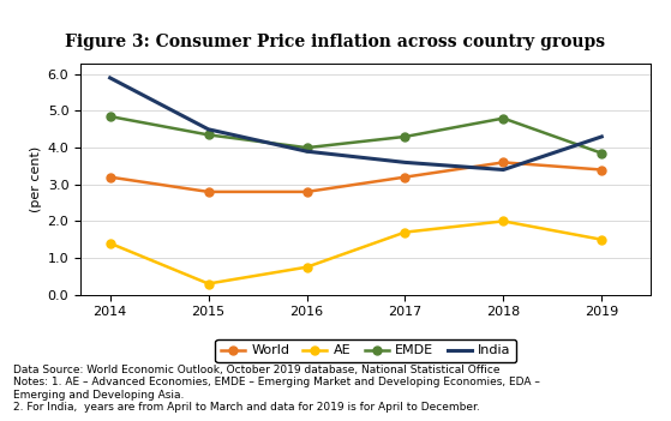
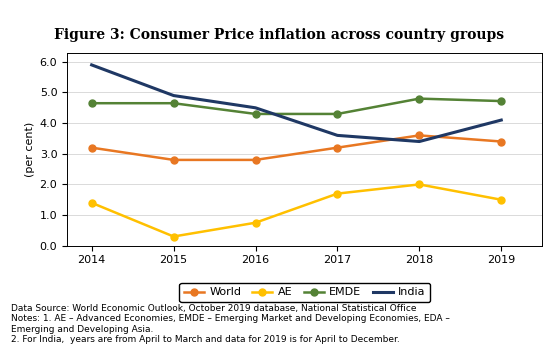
EMDE/2014: 4.85 -> 4.65
EMDE/2015: 4.35 -> 4.65
India/2015: 4.5 -> 4.9
EMDE/2016: 4.00 -> 4.30
India/2016: 3.9 -> 4.5
EMDE/2019: 3.85 -> 4.72
India/2019: 4.3 -> 4.1
